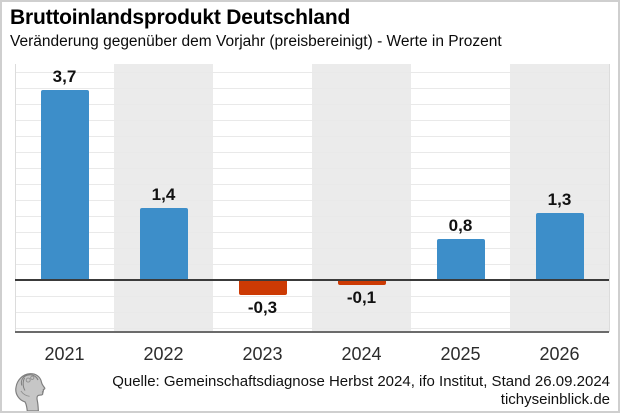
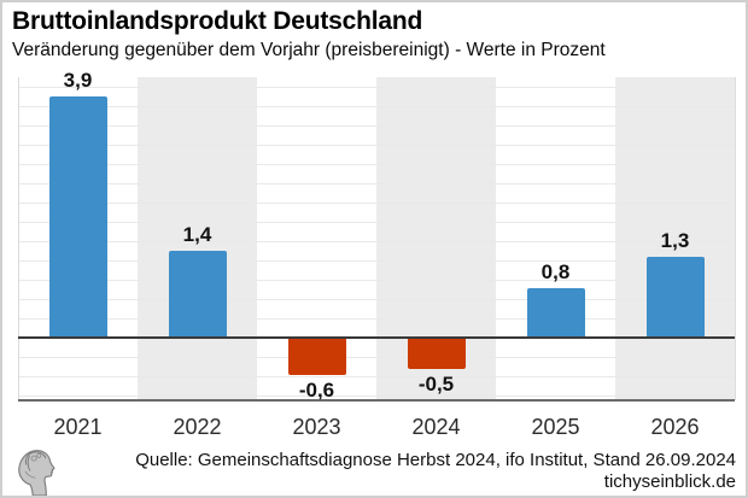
2021: 3,7 -> 3,9
2023: -0,3 -> -0,6
2024: -0,1 -> -0,5
